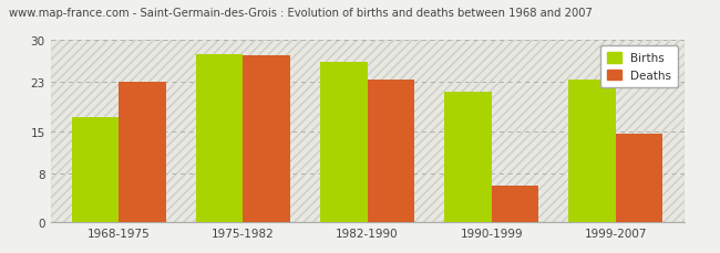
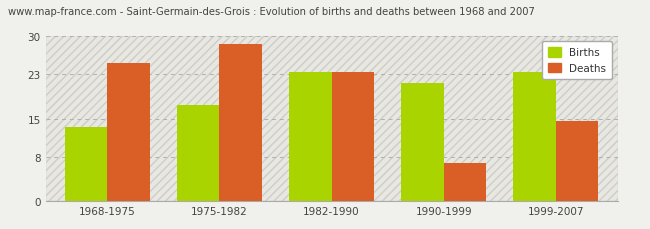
Births/1968-1975: 17.2 -> 13.5
Deaths/1968-1975: 23.0 -> 25.0
Births/1975-1982: 27.6 -> 17.5
Deaths/1975-1982: 27.4 -> 28.5
Births/1982-1990: 26.4 -> 23.5
Deaths/1990-1999: 6.0 -> 7.0
